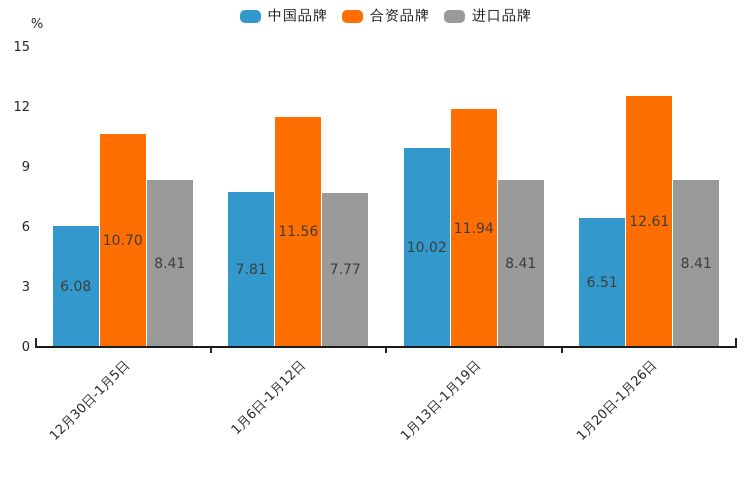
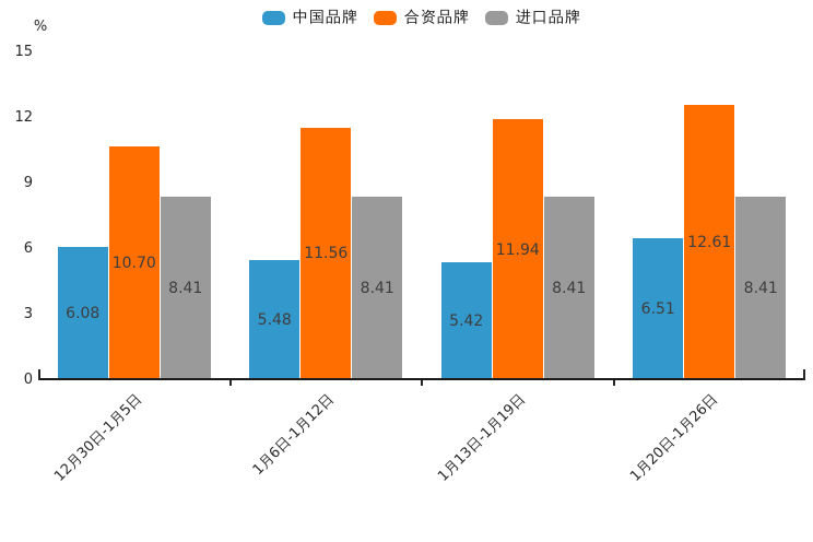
中国品牌/1月6日-1月12日: 7.81 -> 5.48
进口品牌/1月6日-1月12日: 7.77 -> 8.41
中国品牌/1月13日-1月19日: 10.02 -> 5.42
